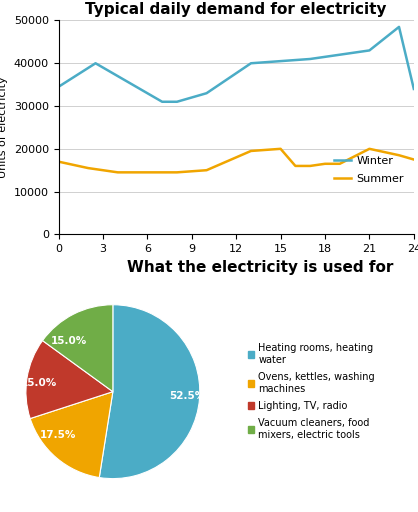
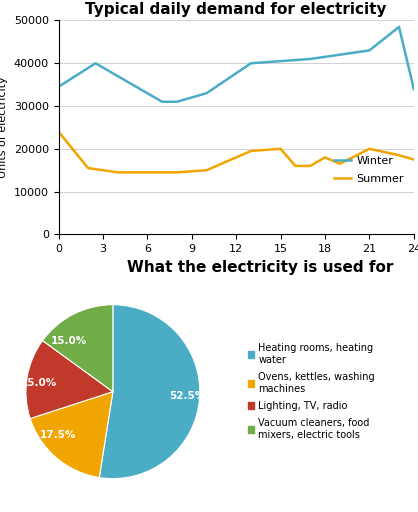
Summer/0: 17000 -> 24000
Summer/18: 16500 -> 18000
